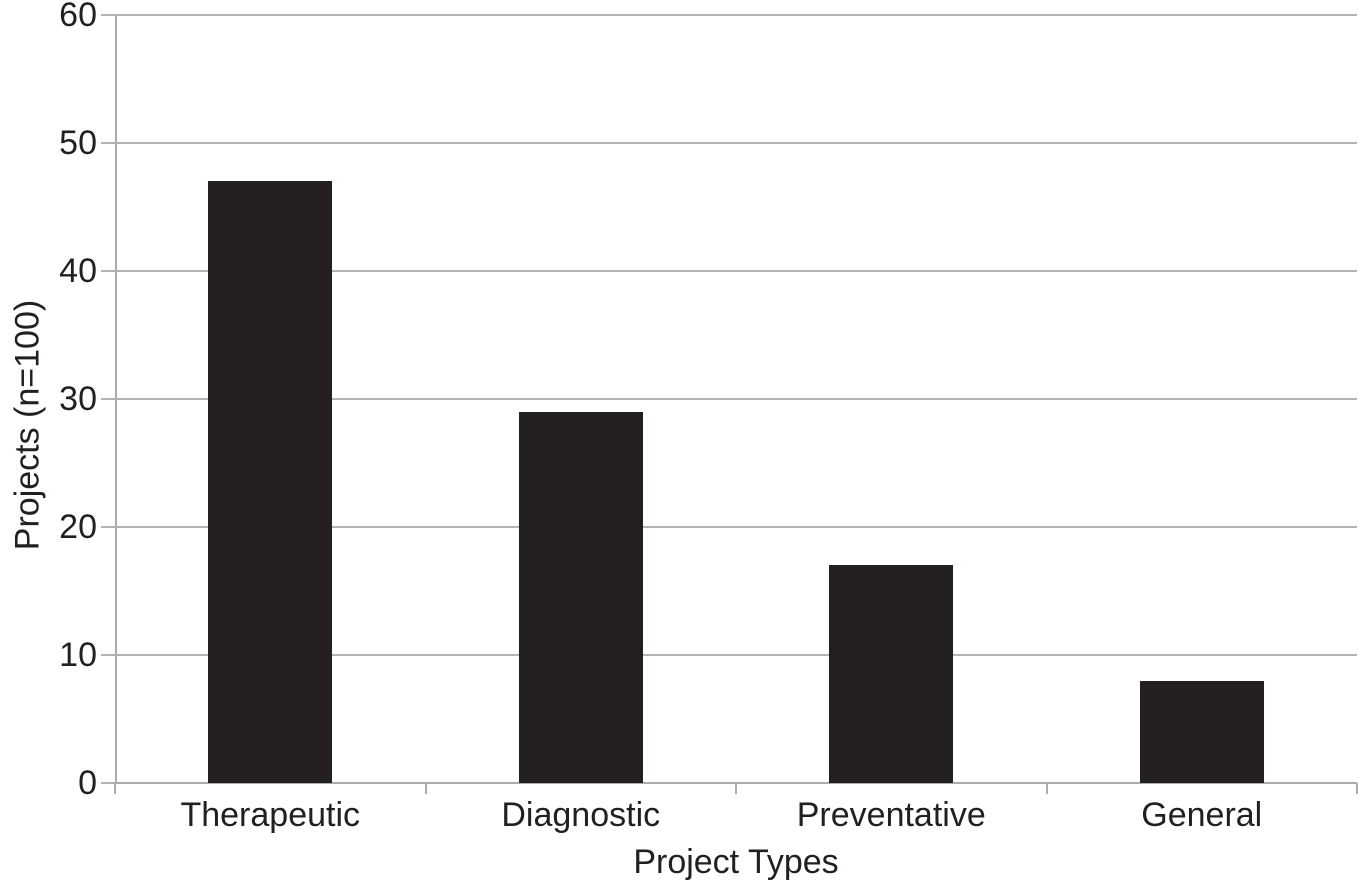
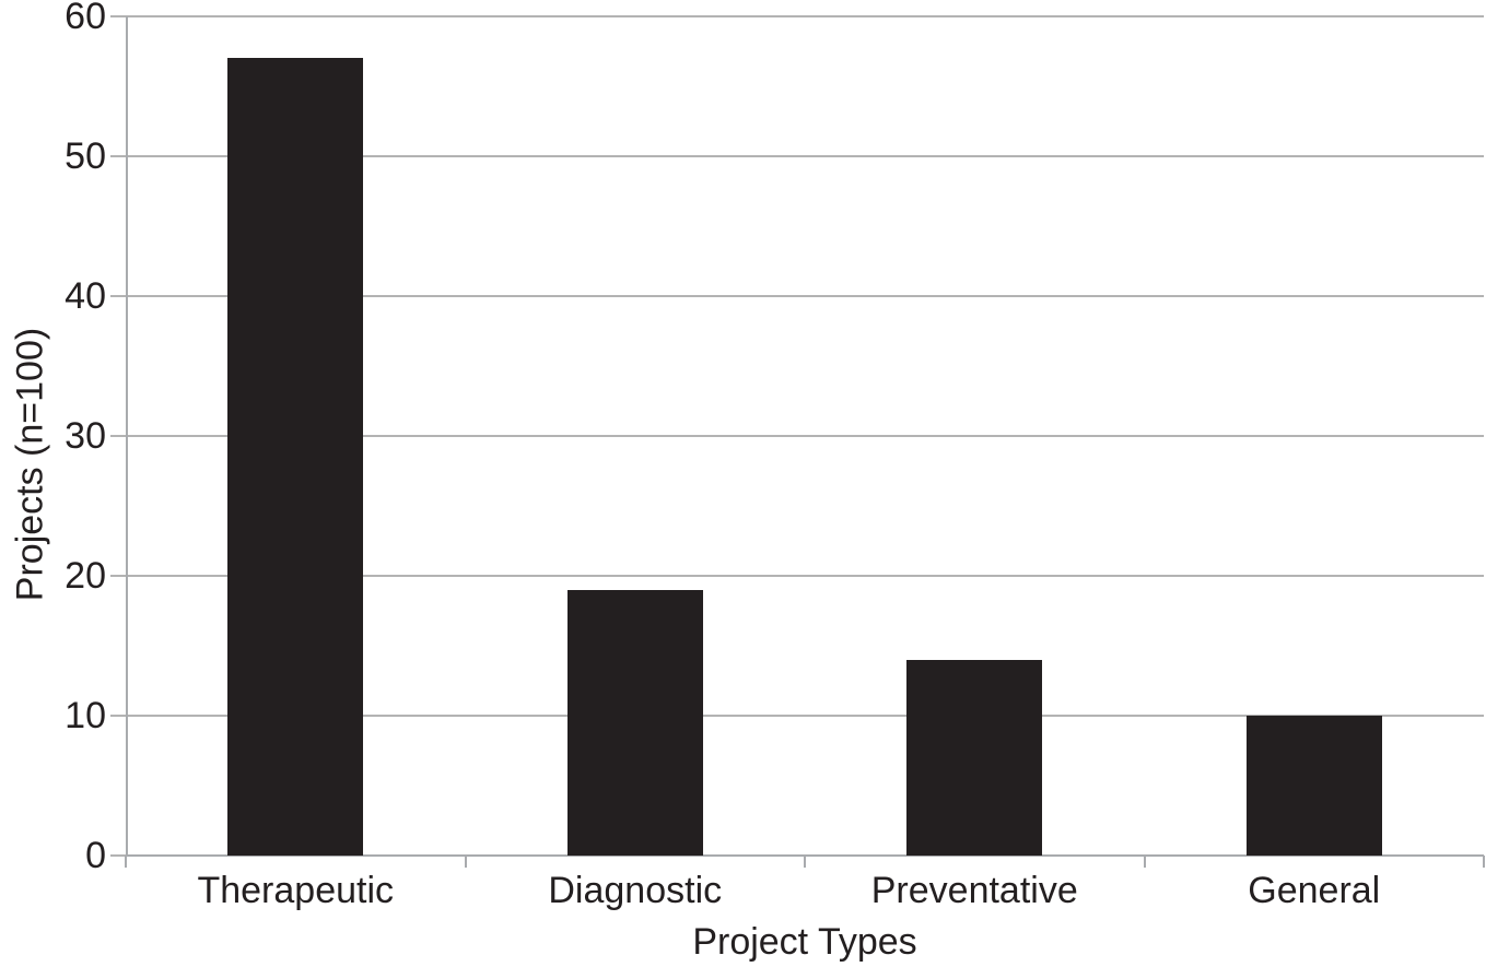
Therapeutic: 47 -> 57
Diagnostic: 29 -> 19
Preventative: 17 -> 14
General: 8 -> 10
